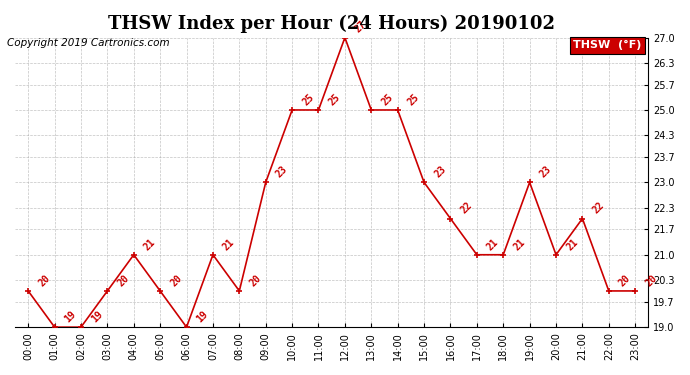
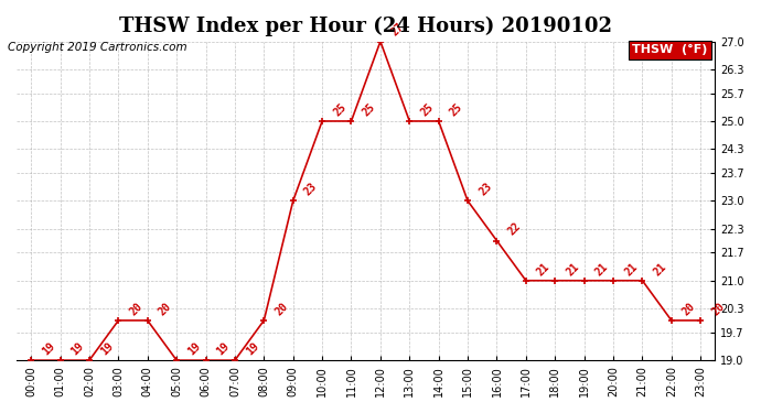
00:00: 20 -> 19
04:00: 21 -> 20
05:00: 20 -> 19
07:00: 21 -> 19
19:00: 23 -> 21
21:00: 22 -> 21
